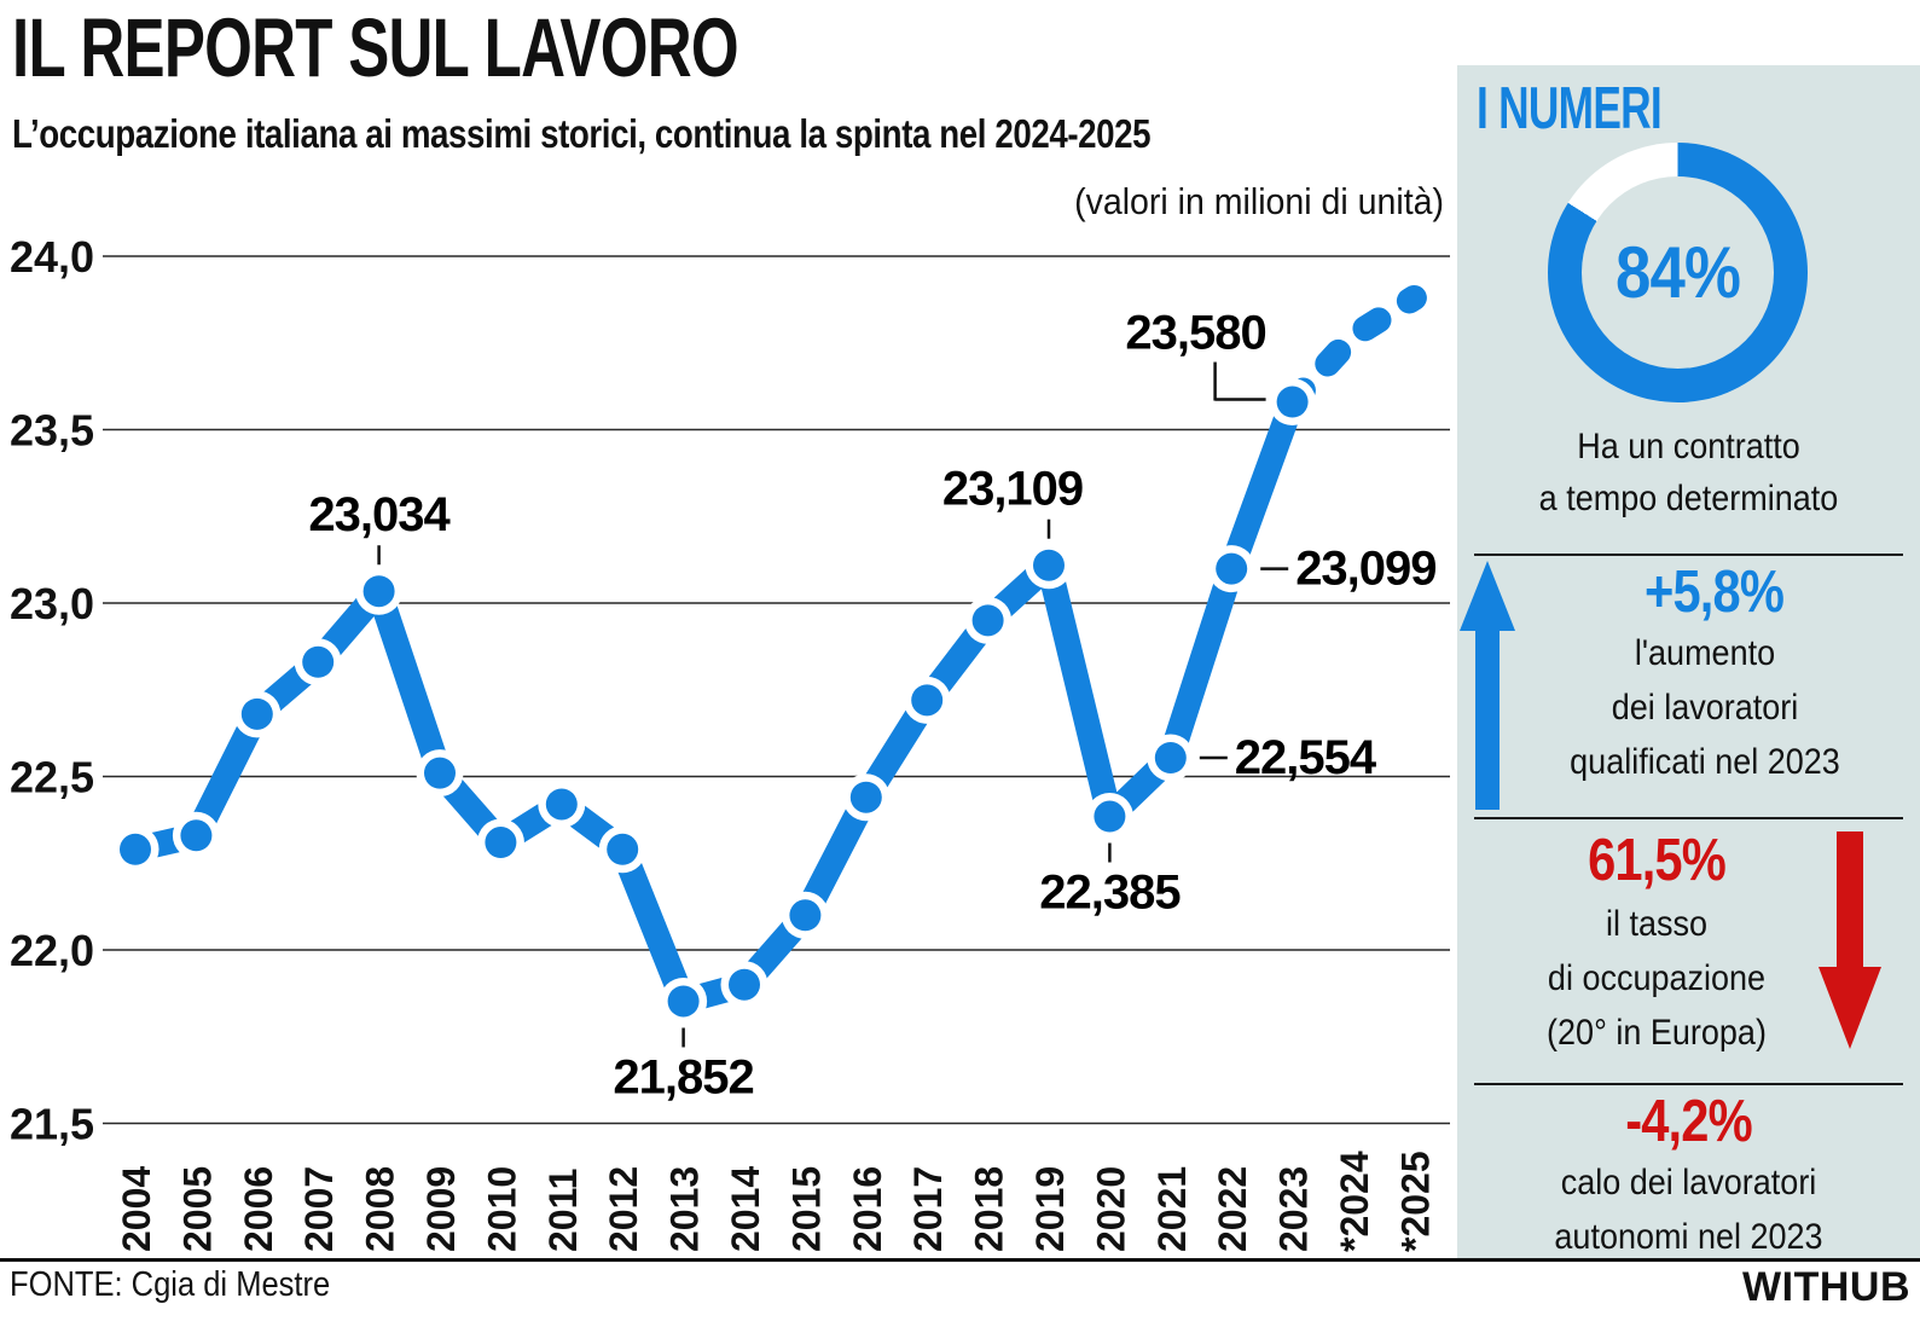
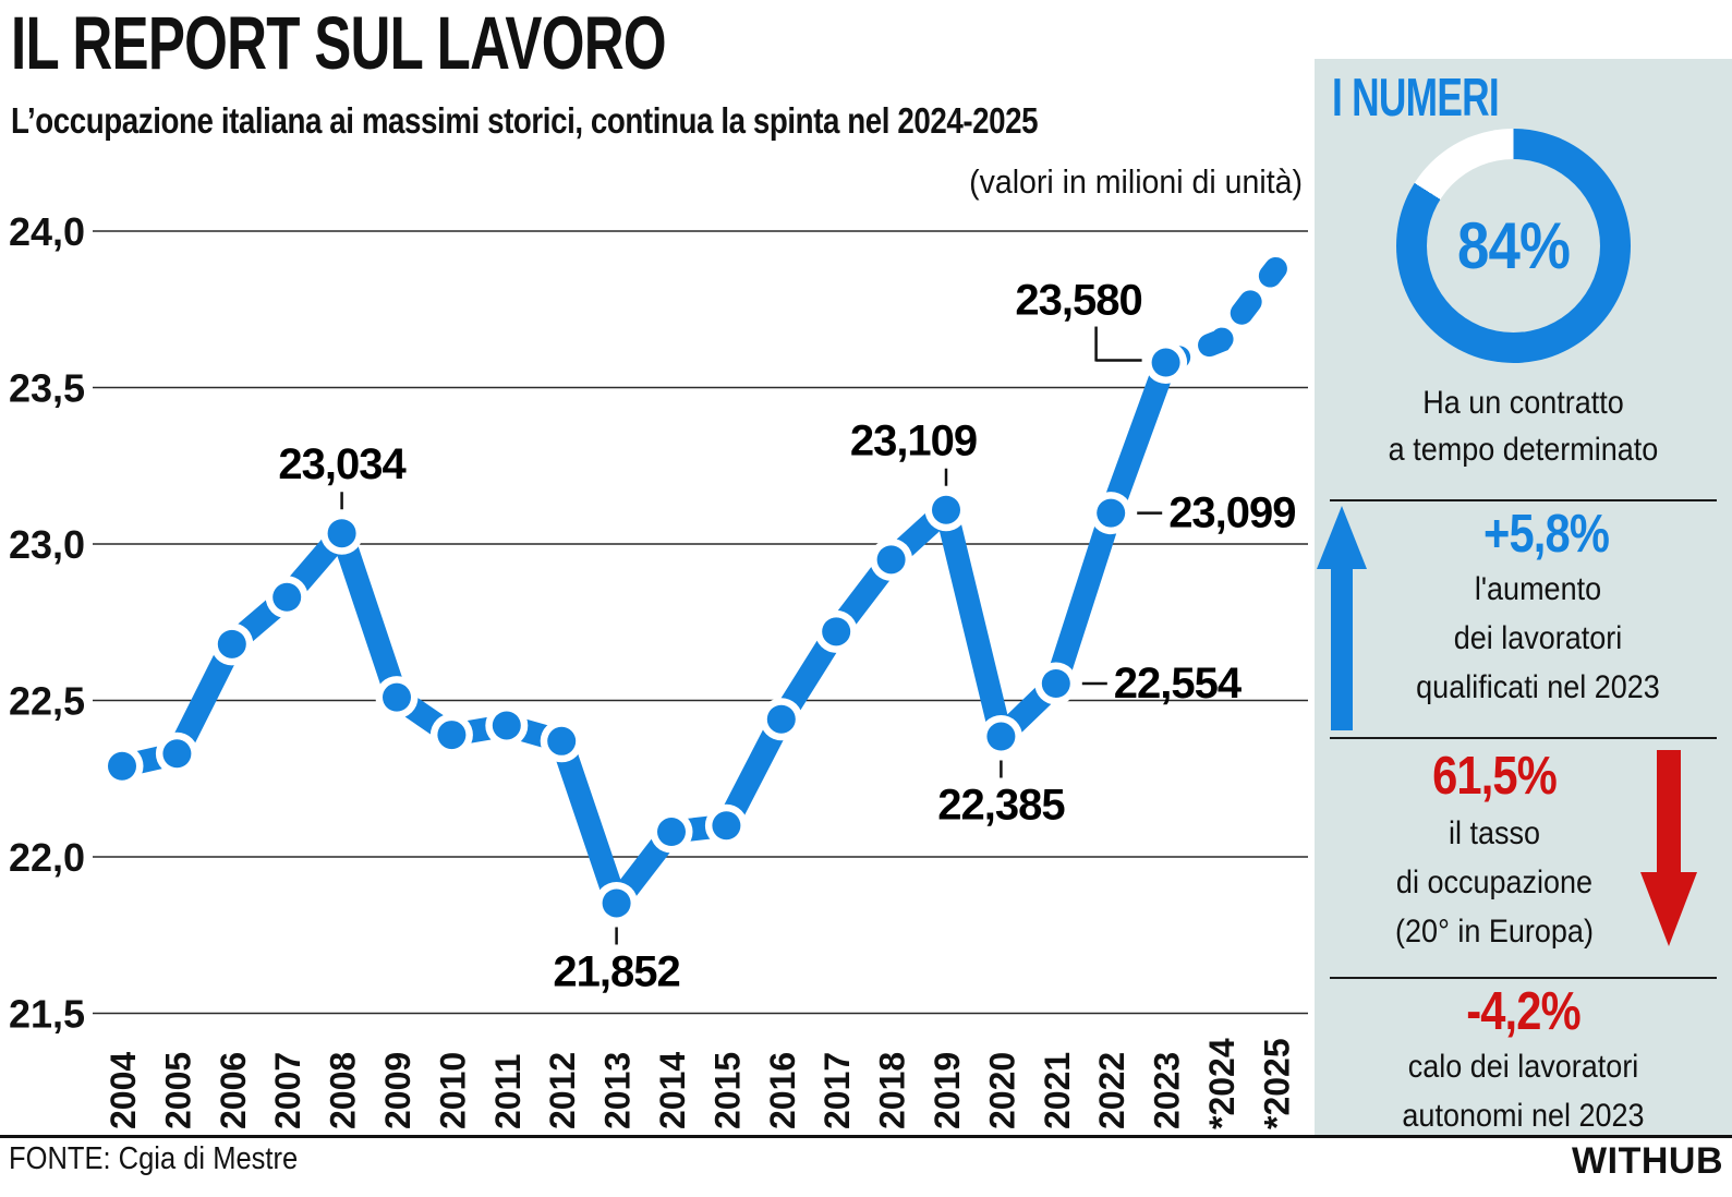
2010: 22,31 -> 22,39
2012: 22,29 -> 22,37
2014: 21,90 -> 22,08
*2024: 23,77 -> 23,65
